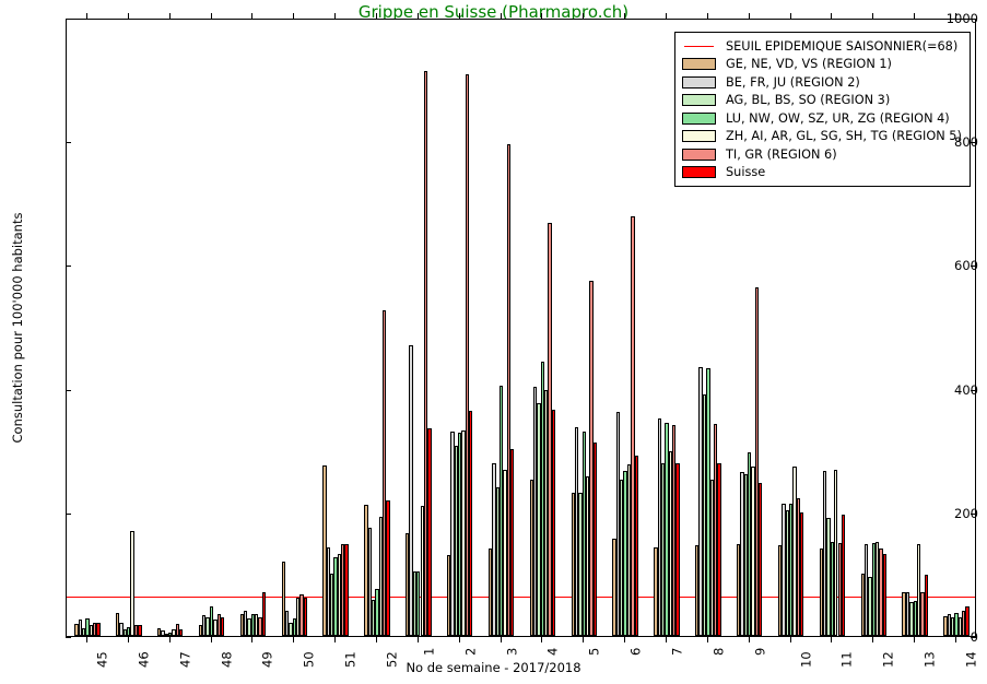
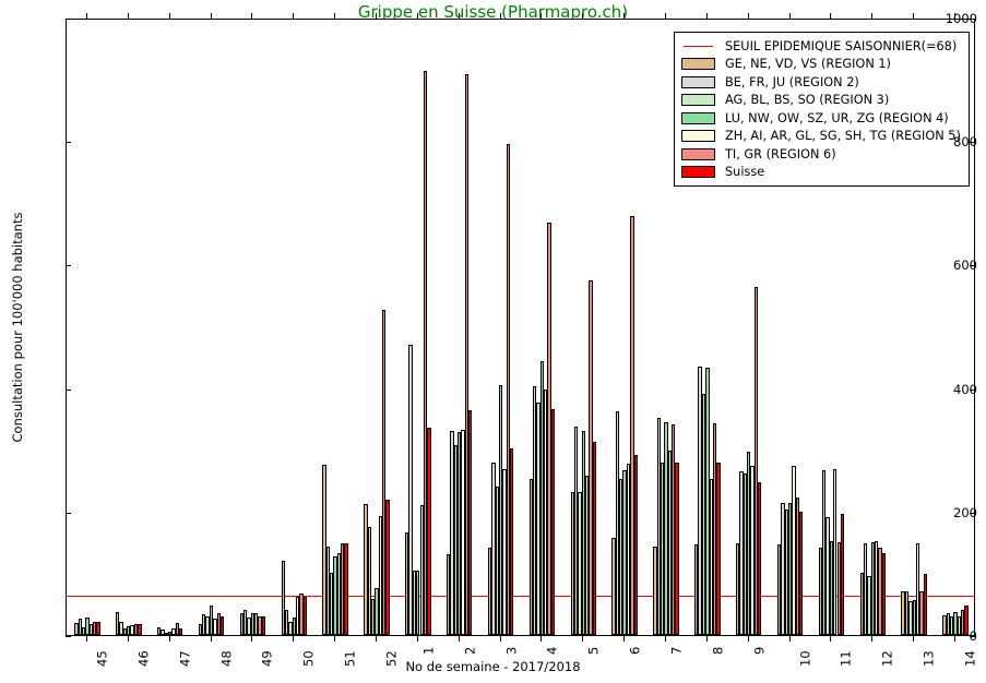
ZH, AI, AR, GL, SG, SH, TG (REGION 5)/46: 170 -> 20
Suisse/49: 70 -> 30
